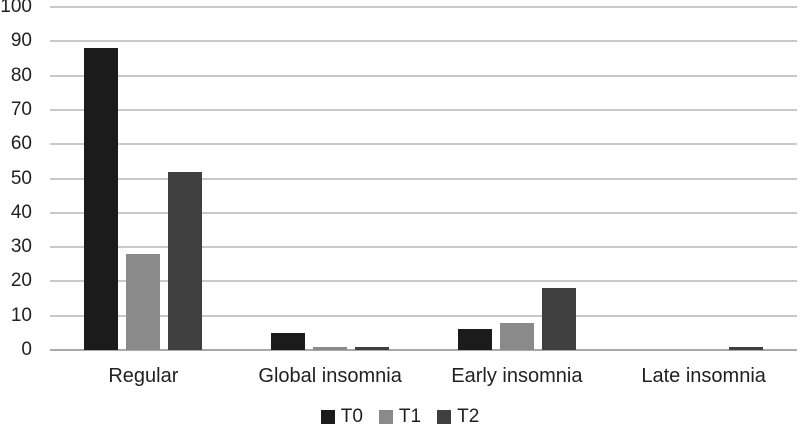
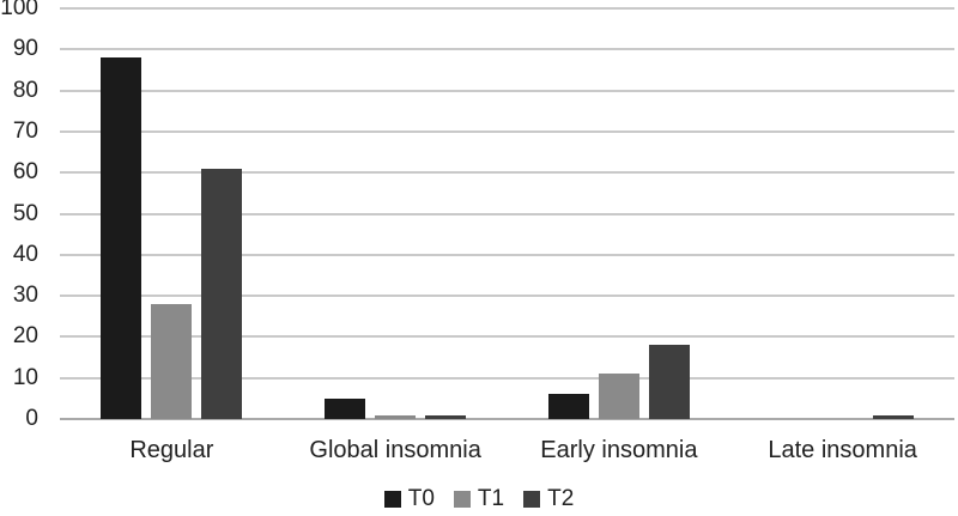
T2/Regular: 52 -> 61
T1/Early insomnia: 8 -> 11
